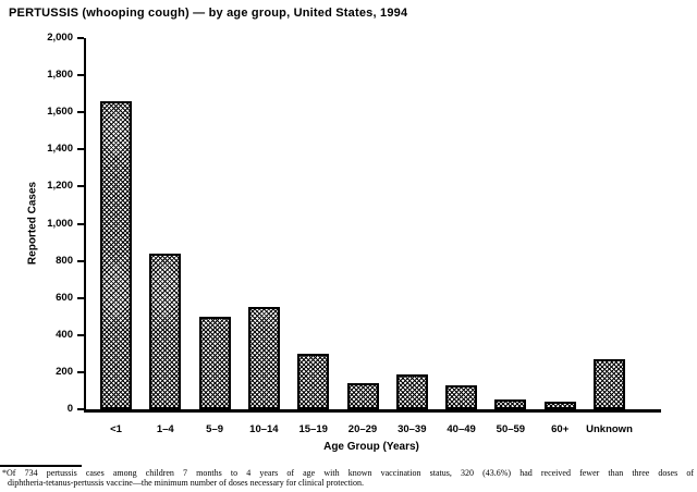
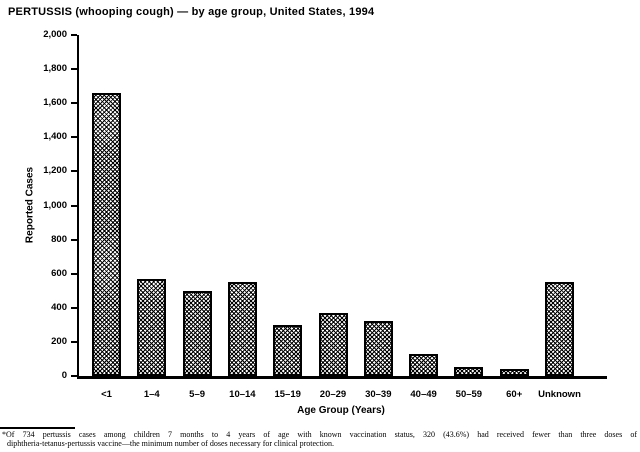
1–4: 840 -> 570
20–29: 140 -> 370
30–39: 190 -> 320
Unknown: 270 -> 550
